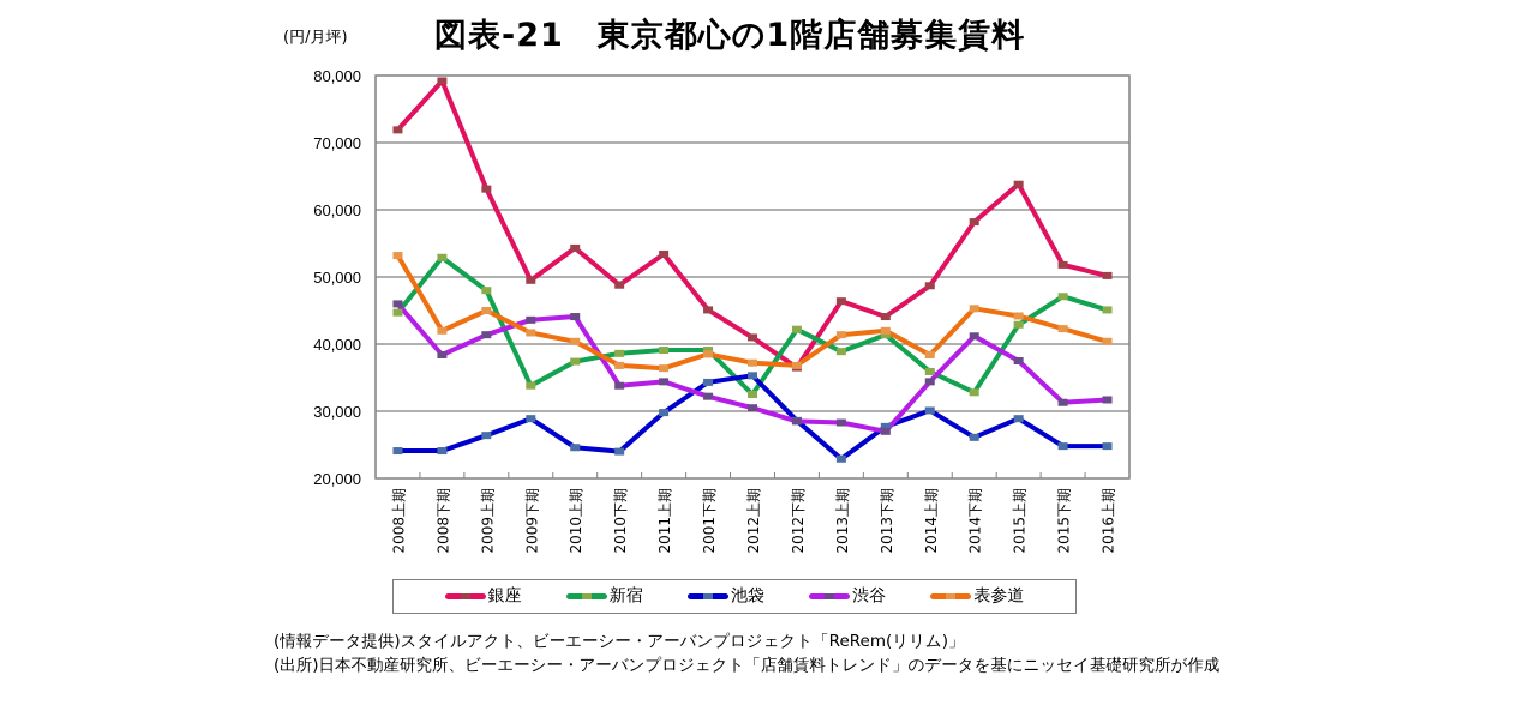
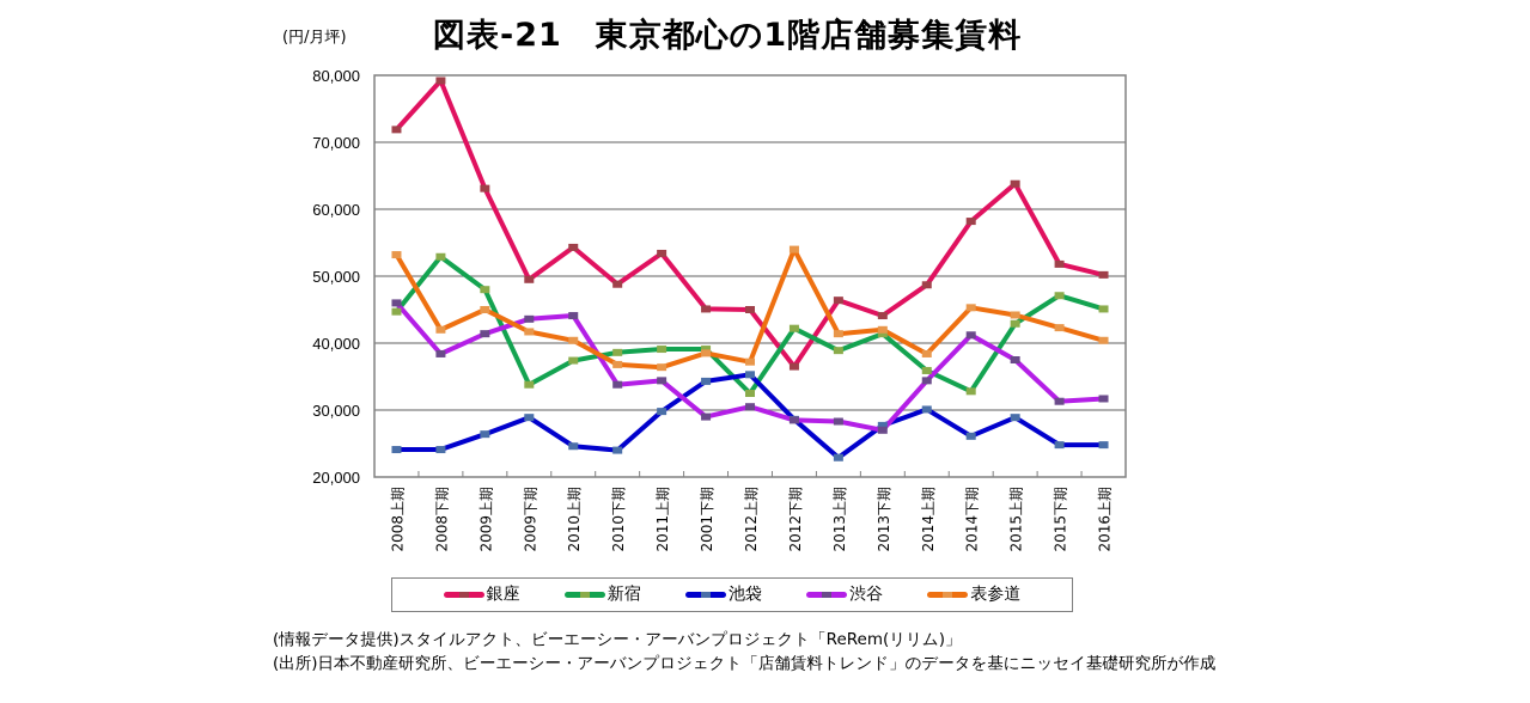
渋谷/2001下期: 32000 -> 29000
銀座/2012上期: 41000 -> 45000
表参道/2012下期: 37000 -> 54000
